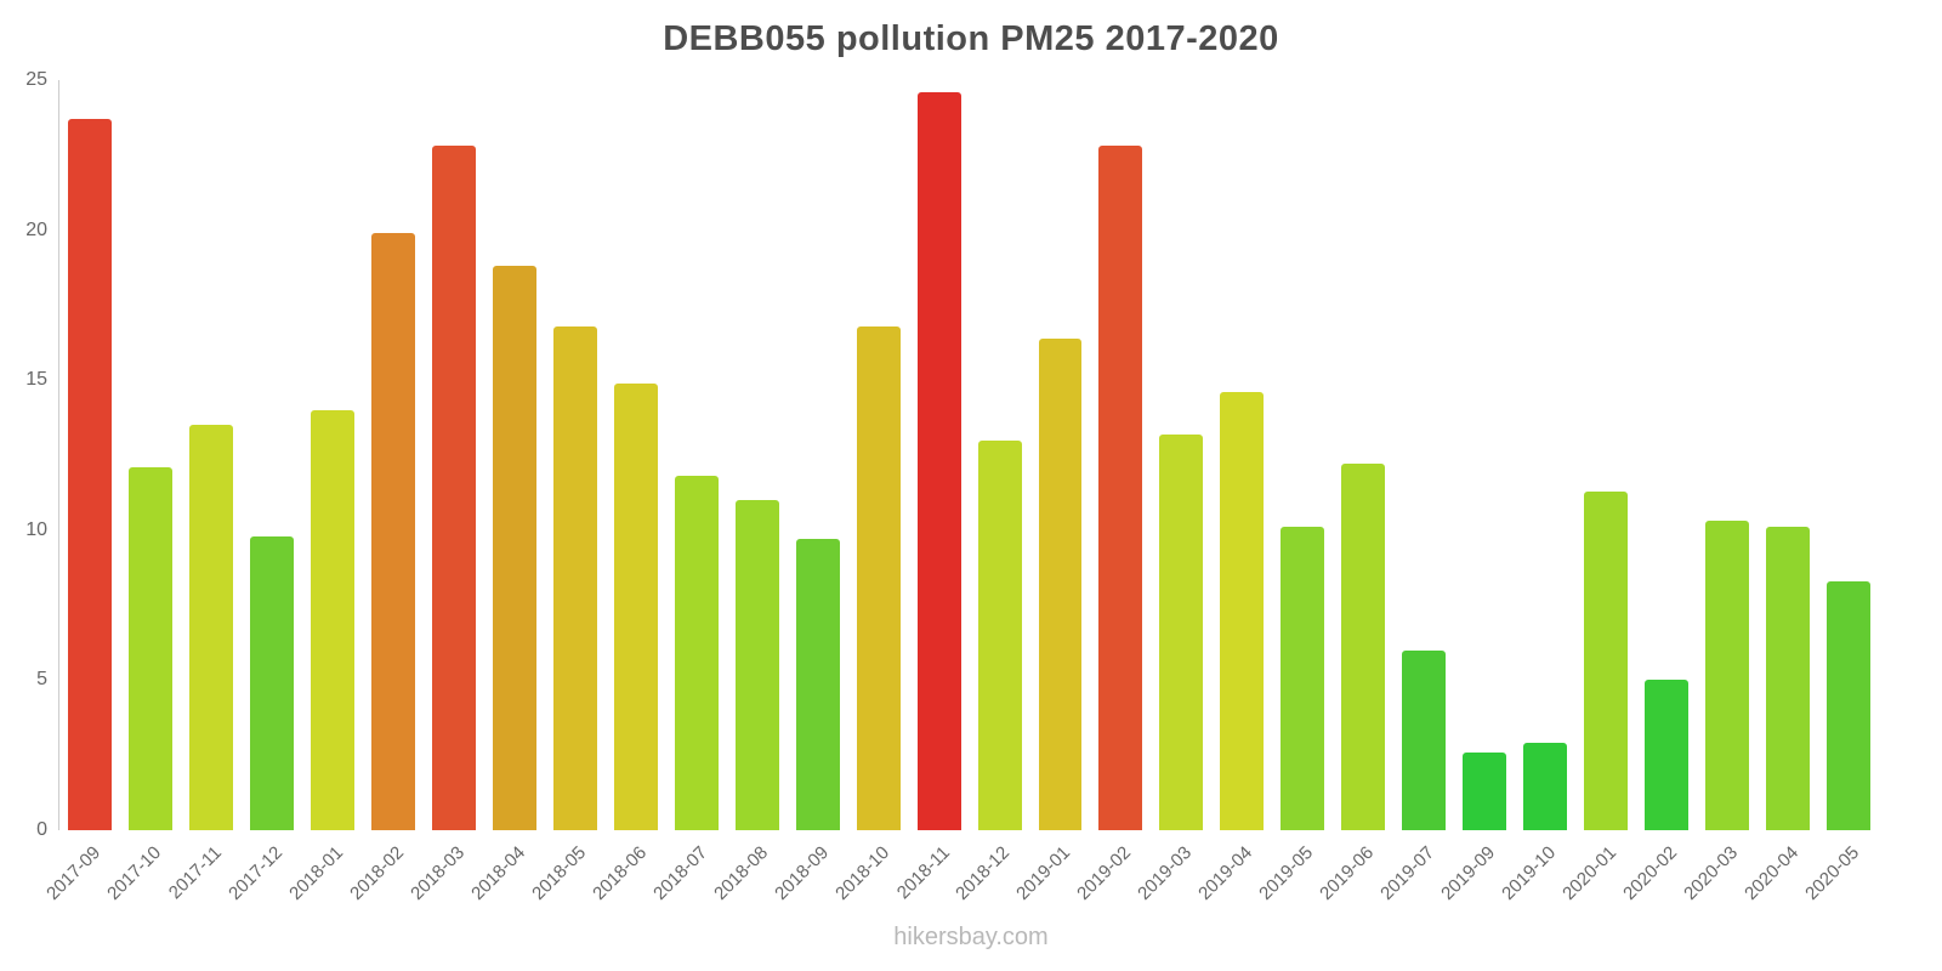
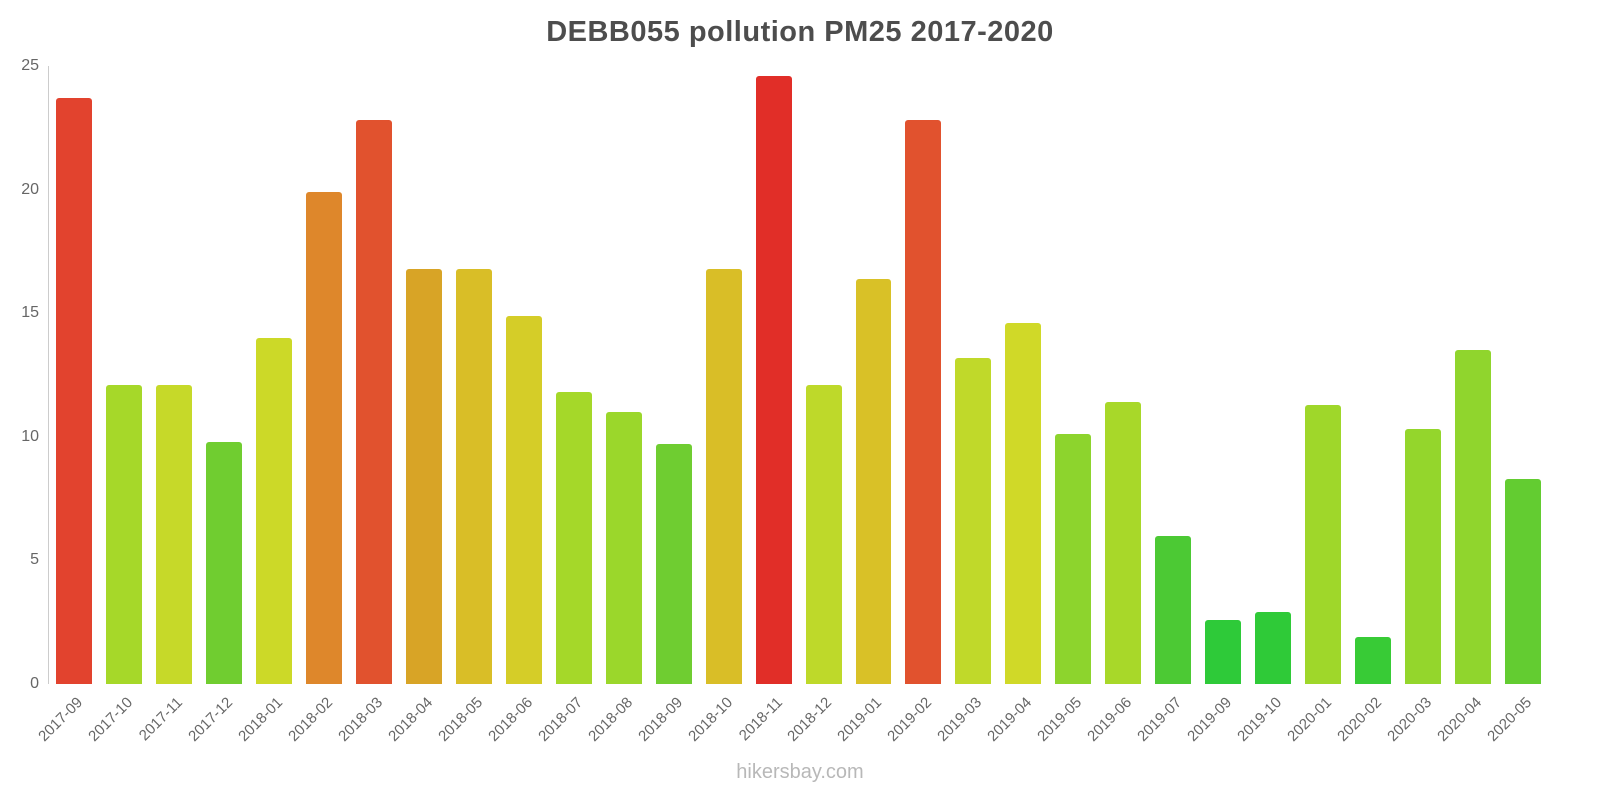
2017-11: 13.5 -> 12.1
2018-04: 18.8 -> 16.8
2018-12: 13.0 -> 12.1
2019-06: 12.2 -> 11.4
2020-02: 5.0 -> 1.9
2020-04: 10.1 -> 13.5
